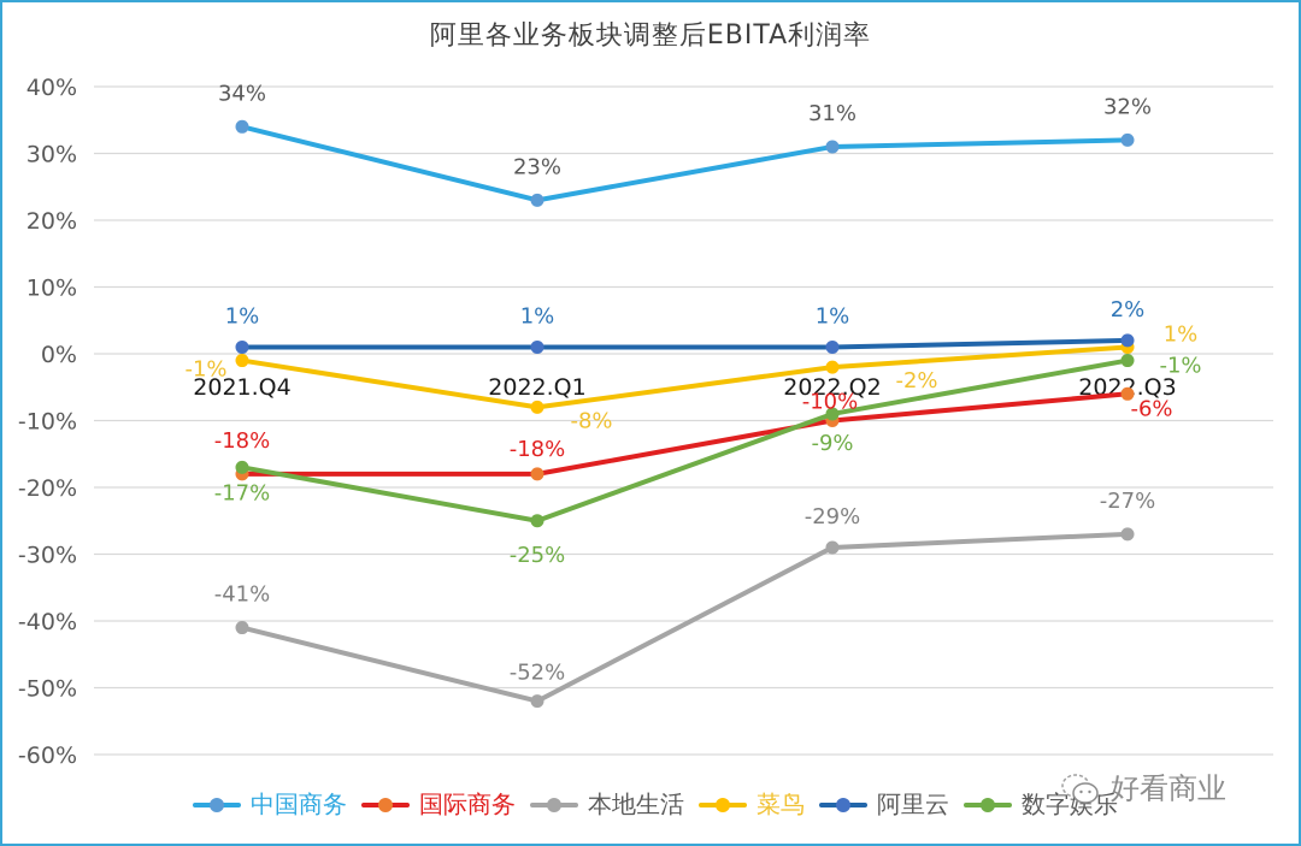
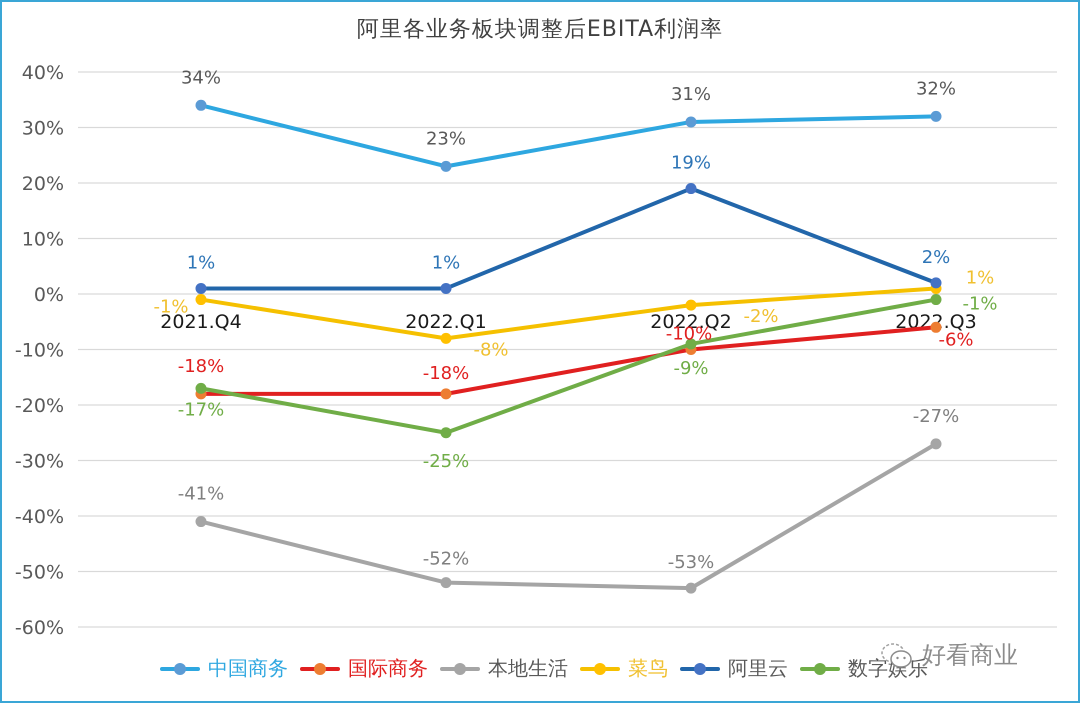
本地生活/2022.Q2: -29% -> -53%
阿里云/2022.Q2: 1% -> 19%
